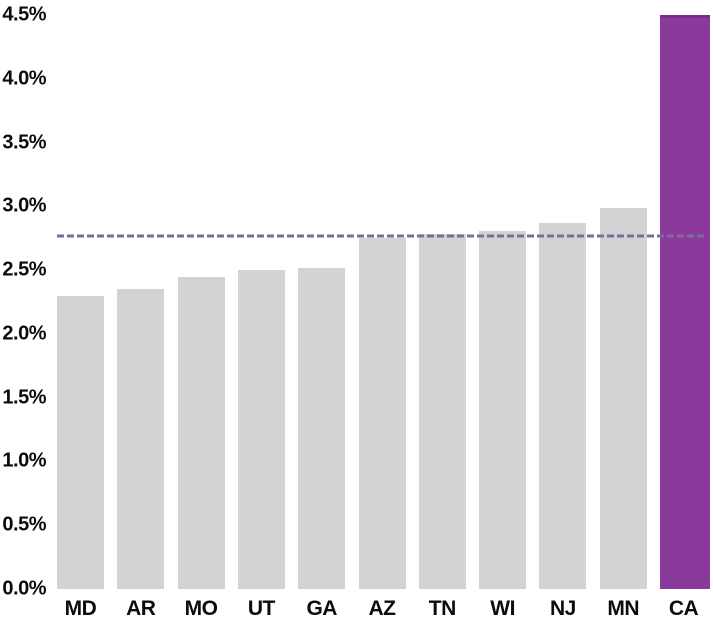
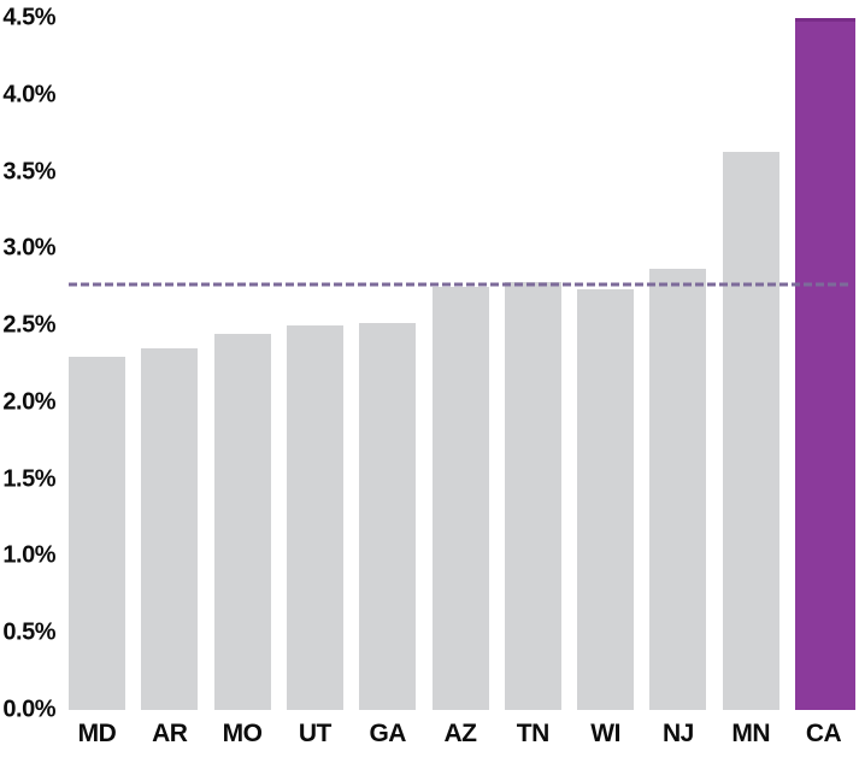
WI: 2.81% -> 2.74%
MN: 2.99% -> 3.63%
